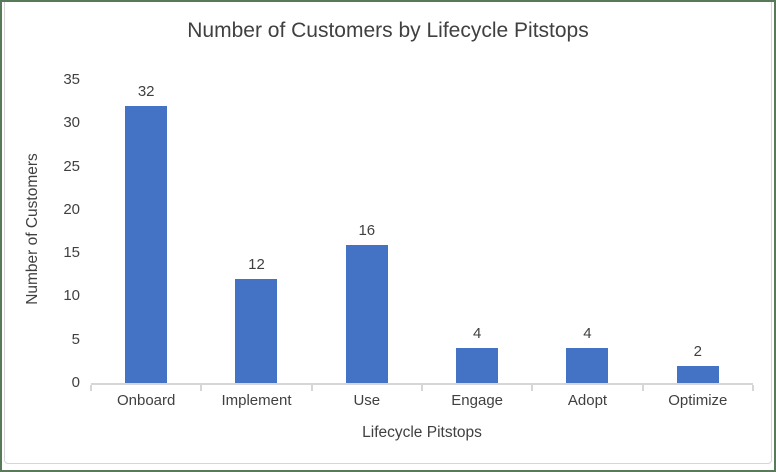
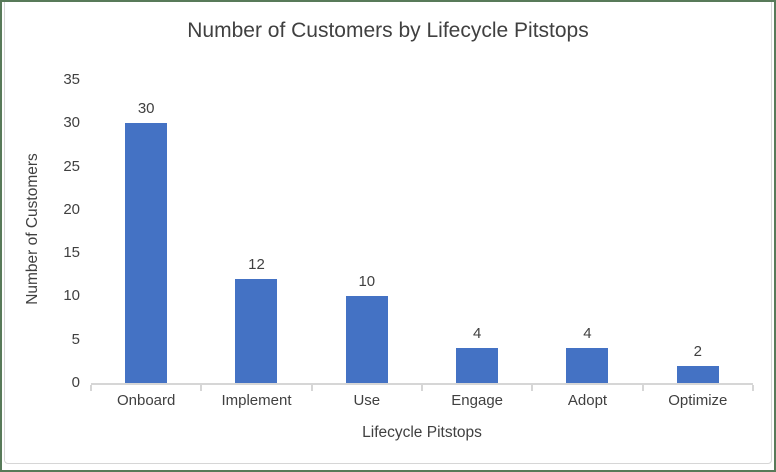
Onboard: 32 -> 30
Use: 16 -> 10
